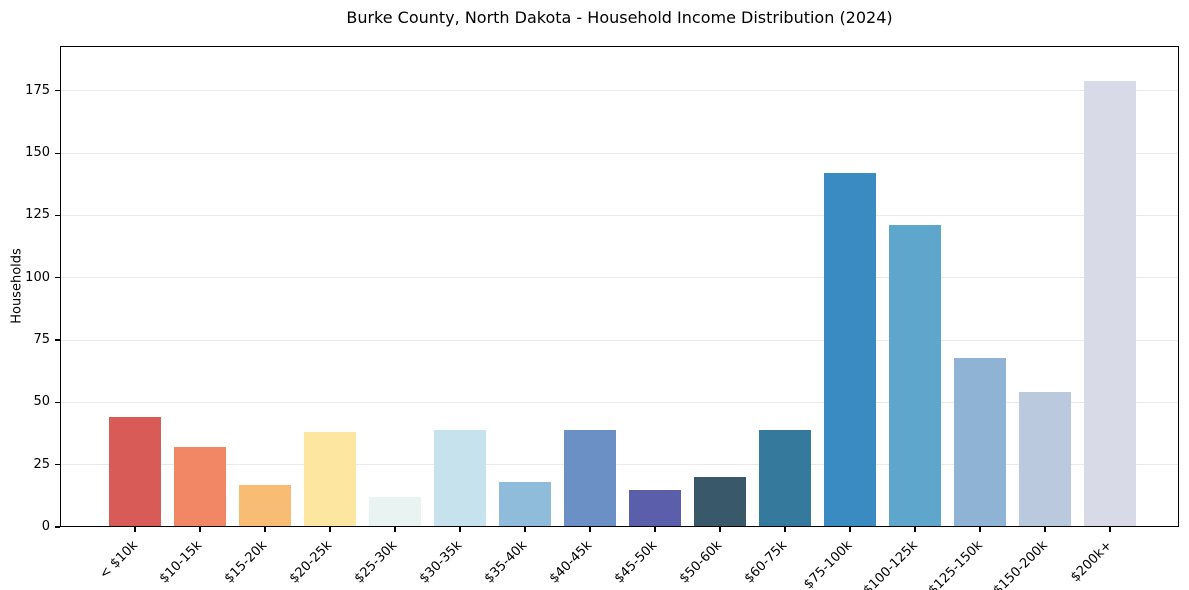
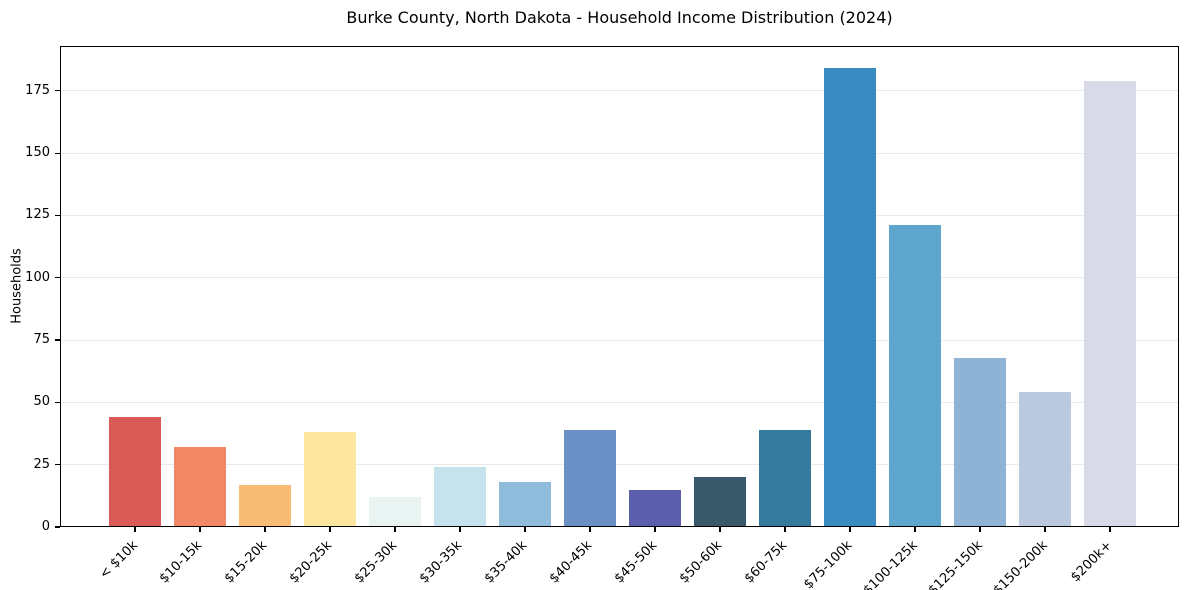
$30-35k: 39 -> 24
$75-100k: 142 -> 184
